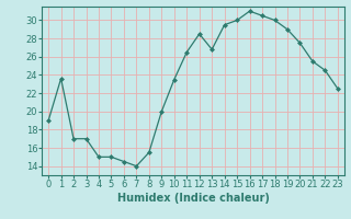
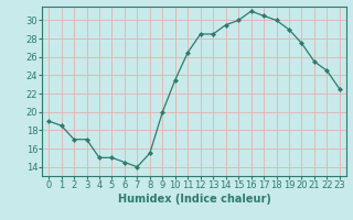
1: 23.6 -> 18.5
13: 26.8 -> 28.5
